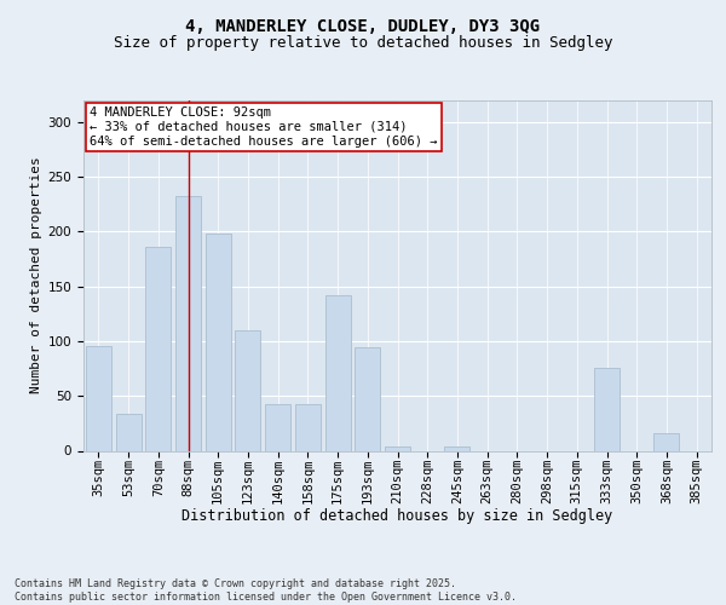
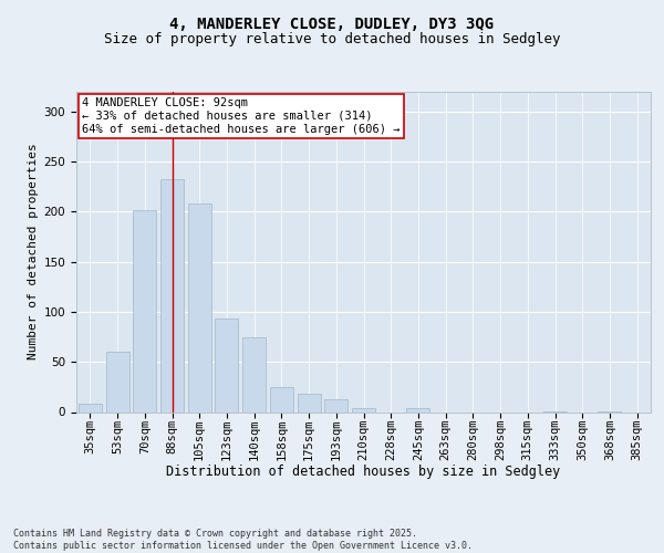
35sqm: 96 -> 8
53sqm: 34 -> 60
70sqm: 186 -> 201
105sqm: 198 -> 208
123sqm: 110 -> 93
140sqm: 42 -> 74
158sqm: 42 -> 25
175sqm: 142 -> 18
193sqm: 94 -> 13
333sqm: 76 -> 1
368sqm: 16 -> 1
